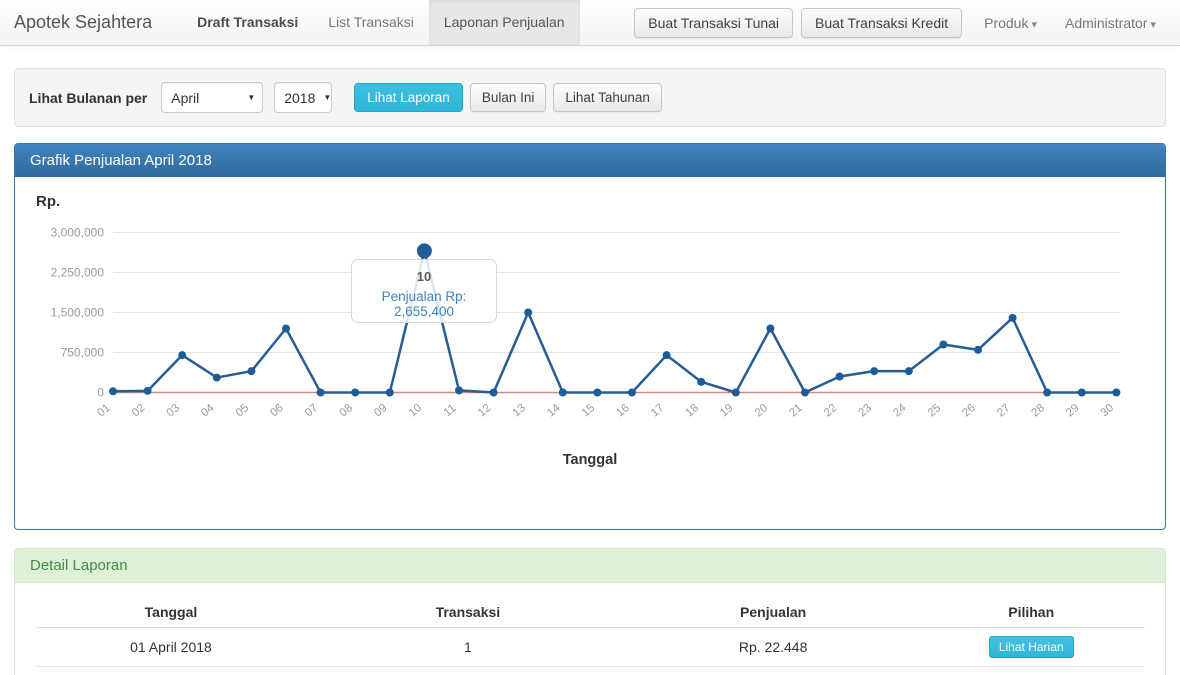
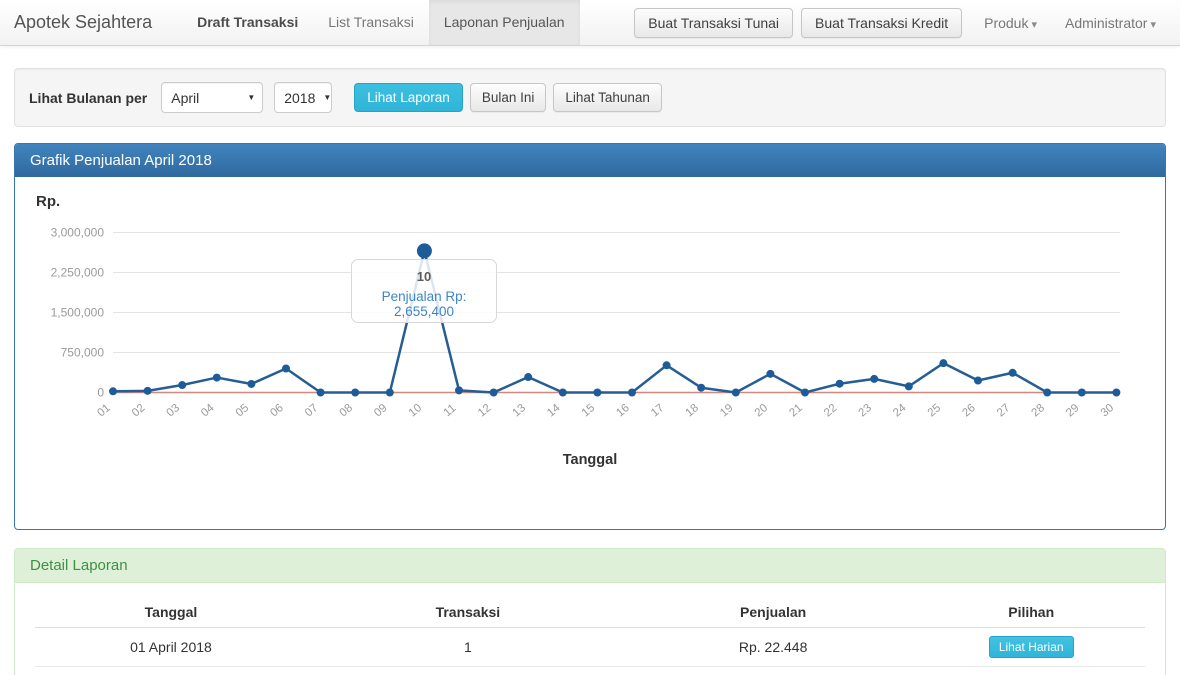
Penjualan/03: 700000 -> 100000
Penjualan/05: 400000 -> 200000
Penjualan/06: 1200000 -> 400000
Penjualan/13: 1500000 -> 300000
Penjualan/17: 700000 -> 500000
Penjualan/18: 200000 -> 100000
Penjualan/20: 1200000 -> 400000
Penjualan/22: 300000 -> 200000
Penjualan/23: 400000 -> 300000
Penjualan/24: 400000 -> 100000
Penjualan/25: 900000 -> 600000
Penjualan/26: 800000 -> 200000
Penjualan/27: 1400000 -> 400000
